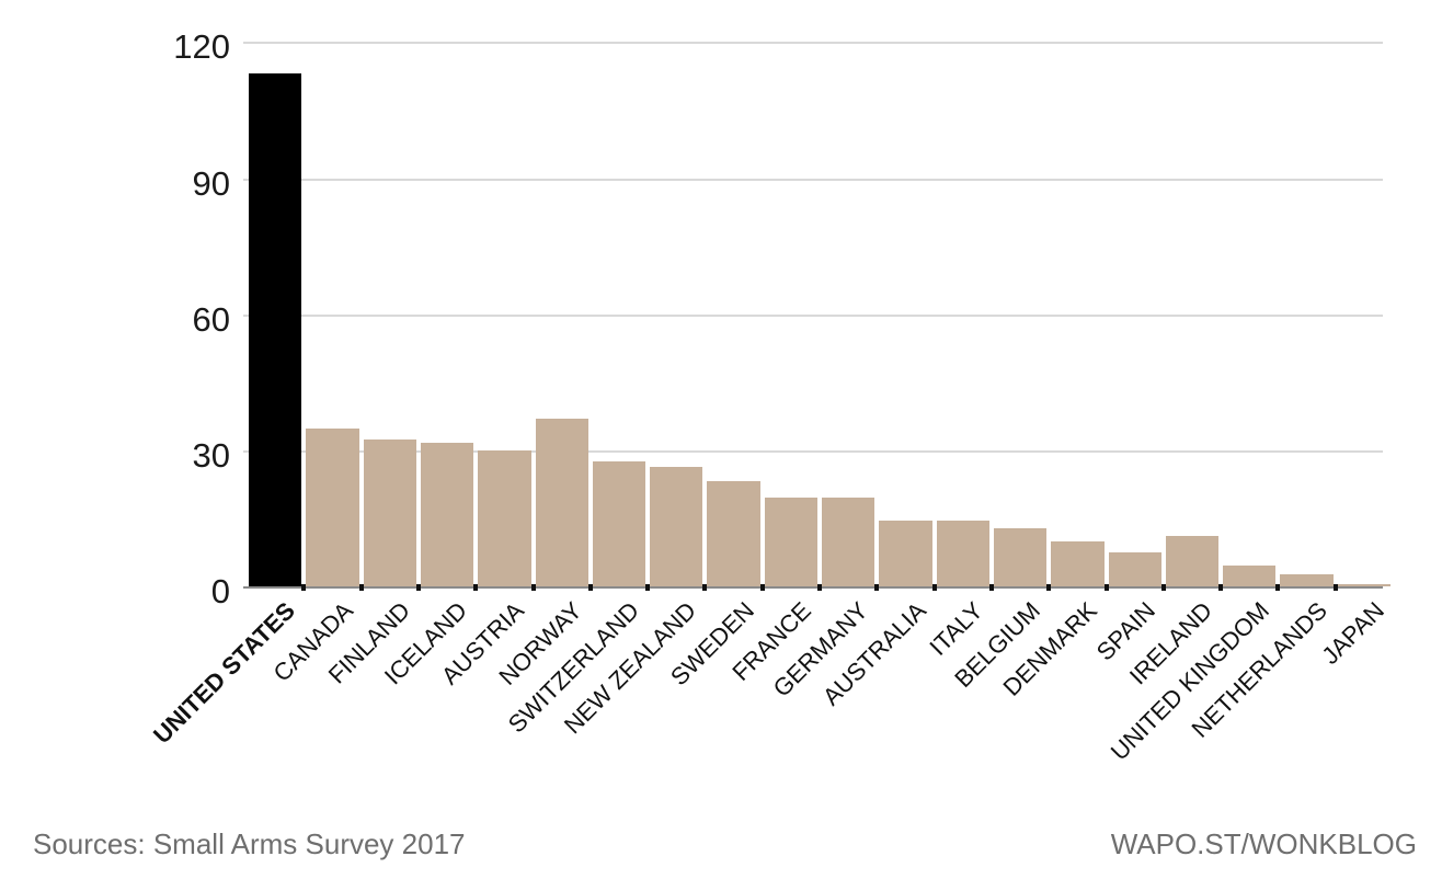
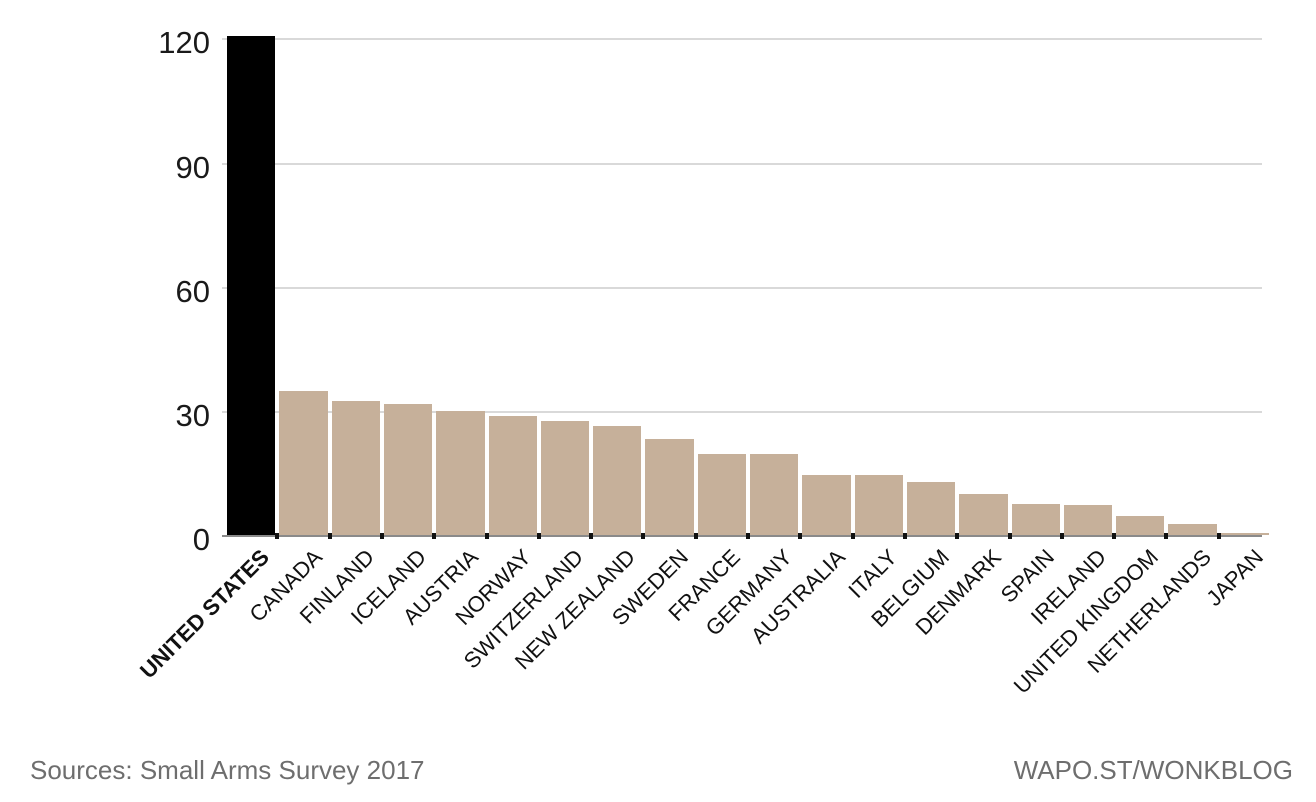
UNITED STATES: 113 -> 120
NORWAY: 37 -> 29
IRELAND: 11 -> 7
